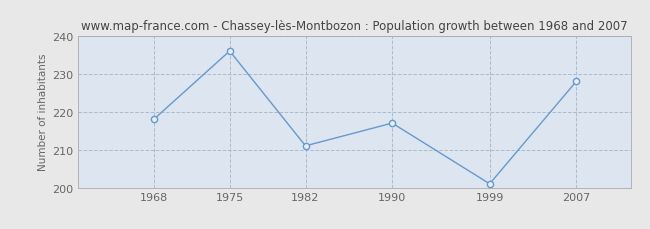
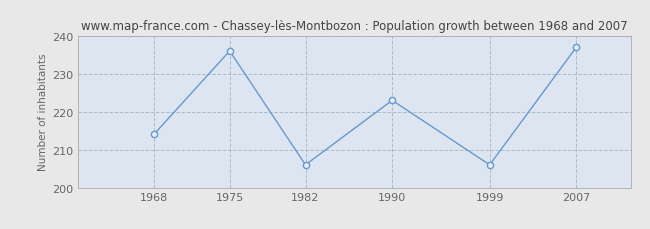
1968: 218 -> 214
1982: 211 -> 206
1990: 217 -> 223
1999: 201 -> 206
2007: 228 -> 237
